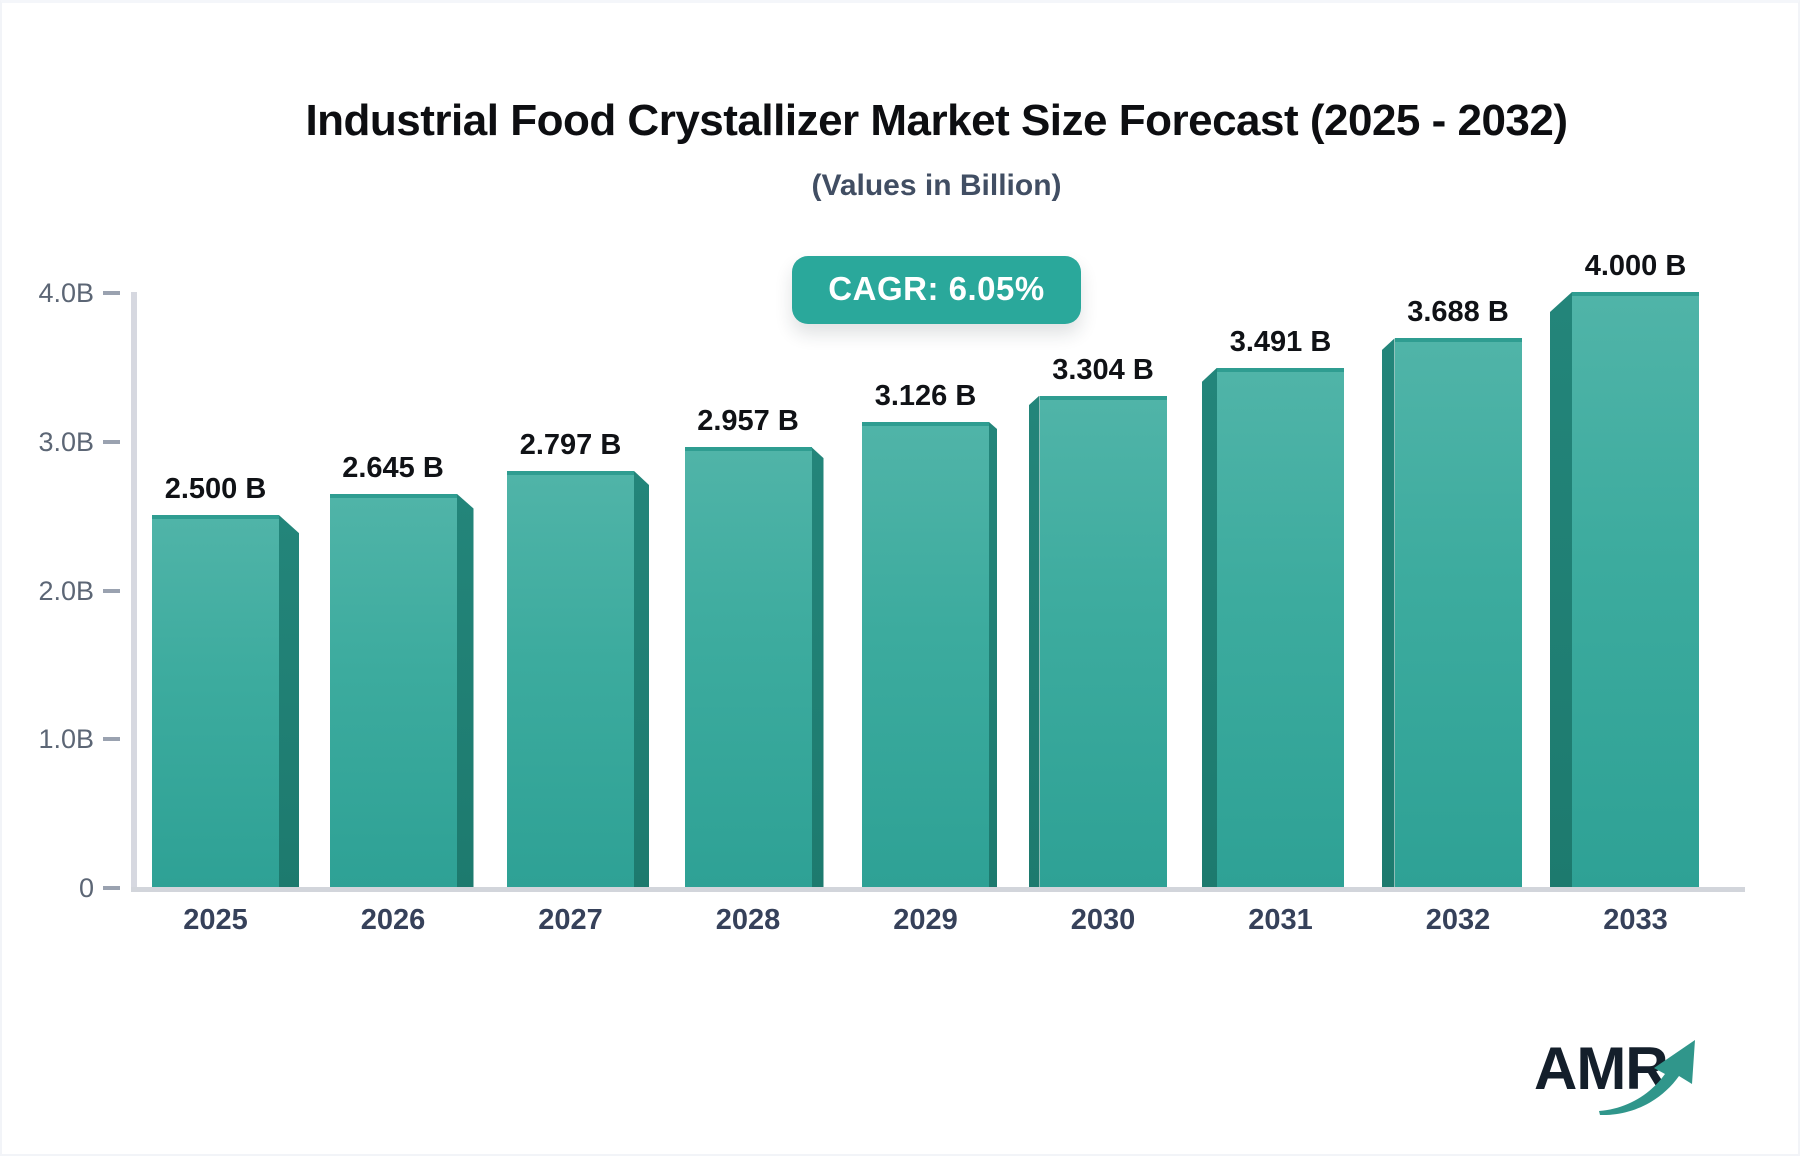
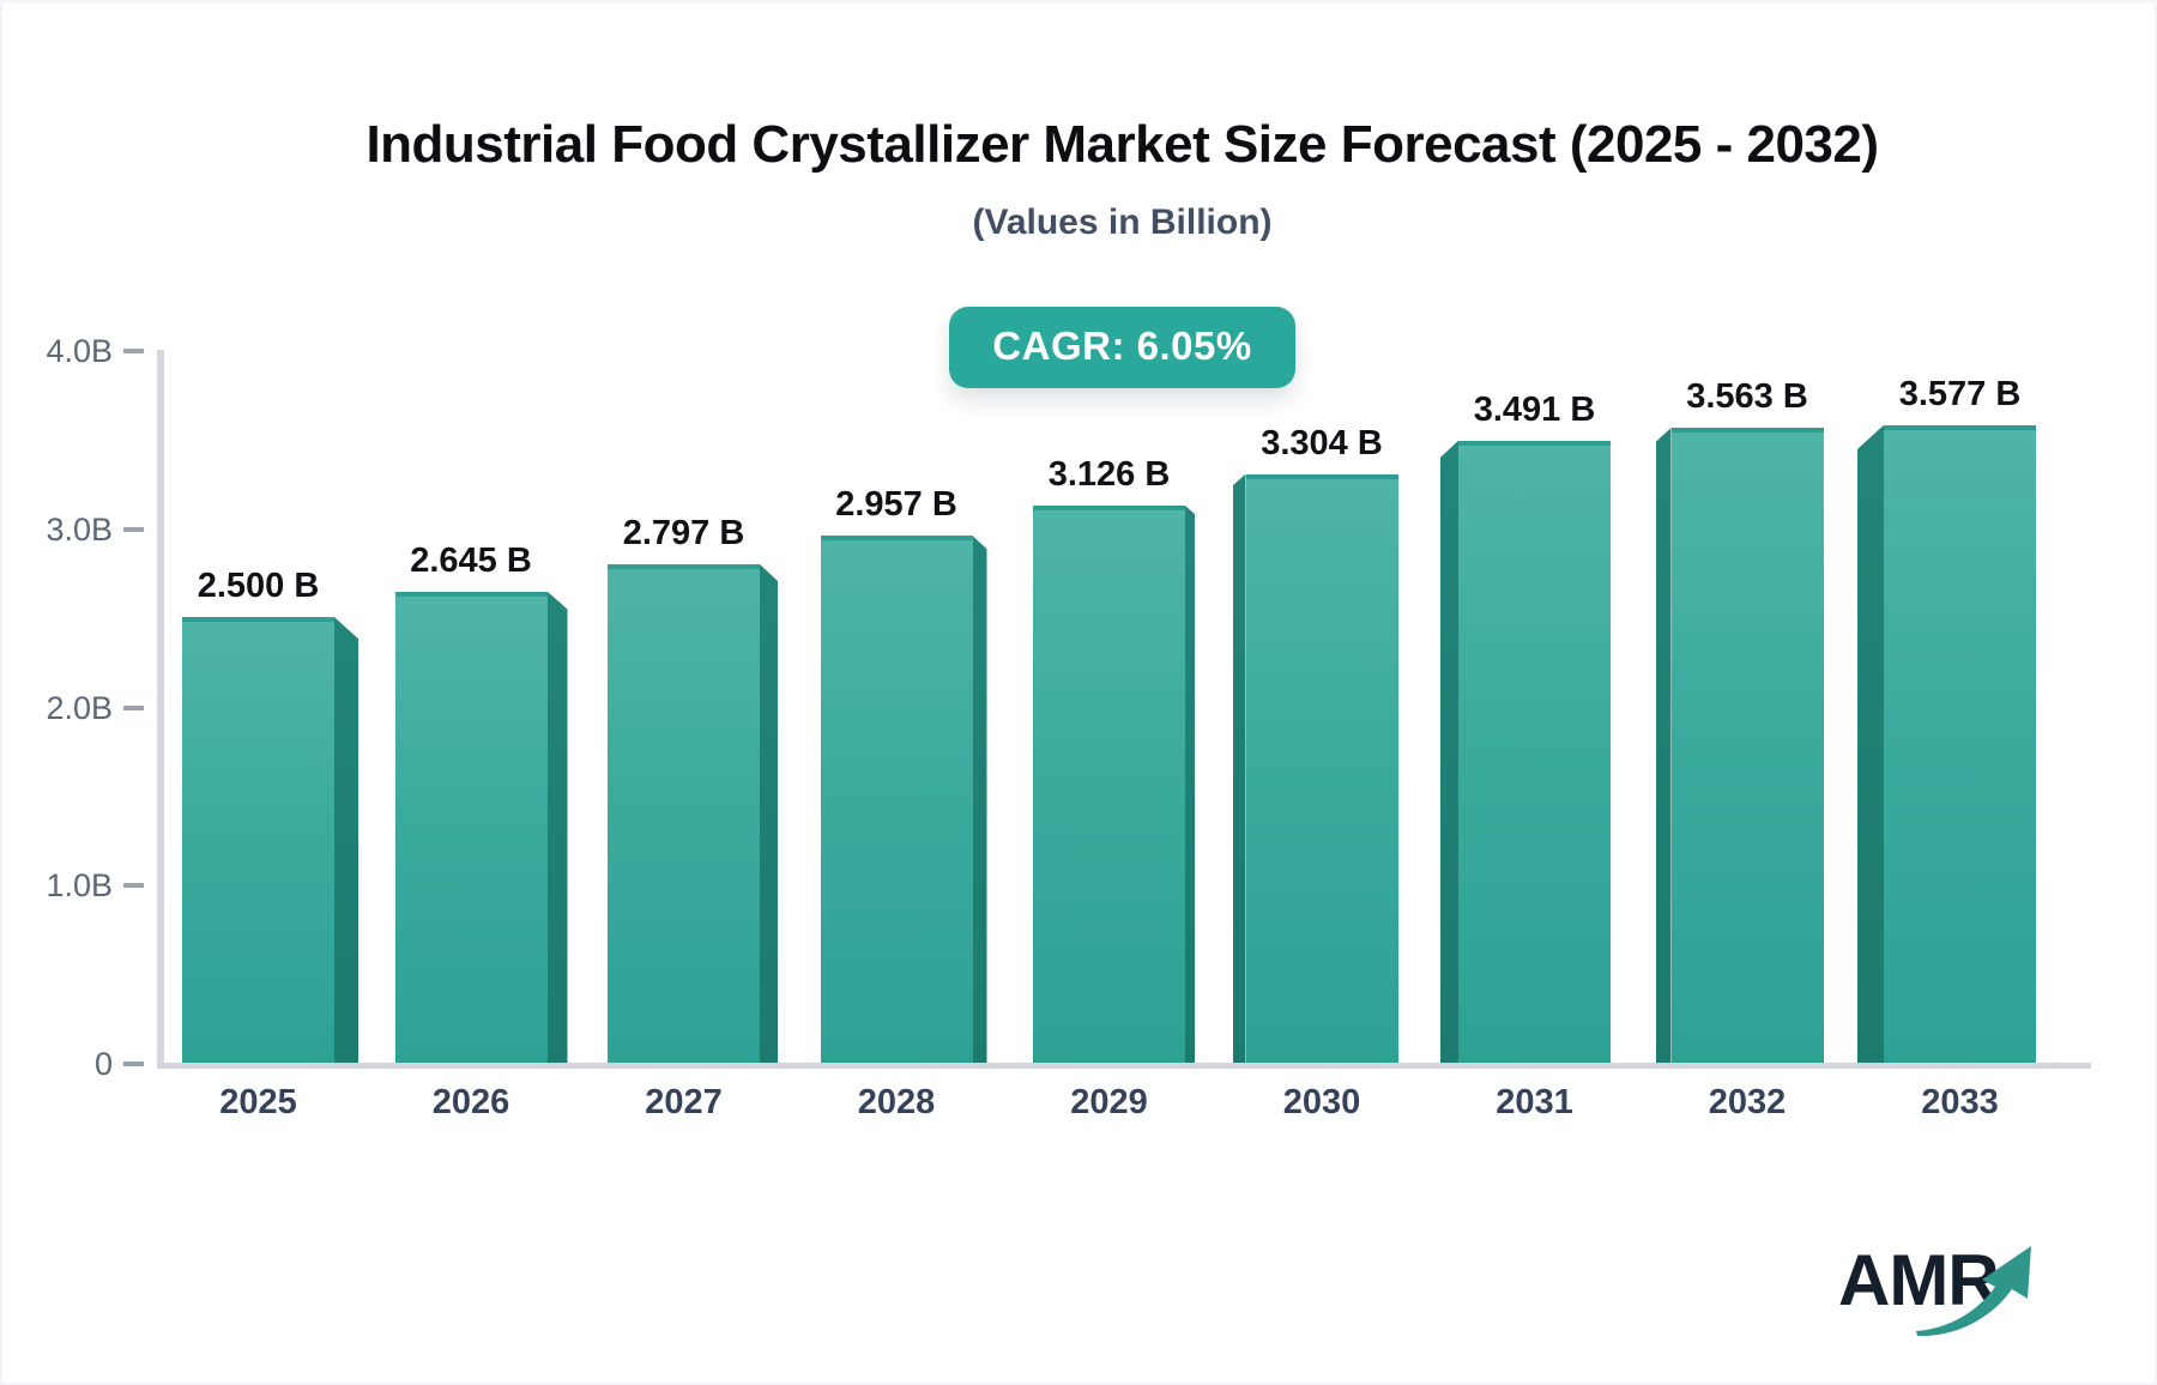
2032: 3.688 -> 3.563
2033: 4.000 -> 3.577
